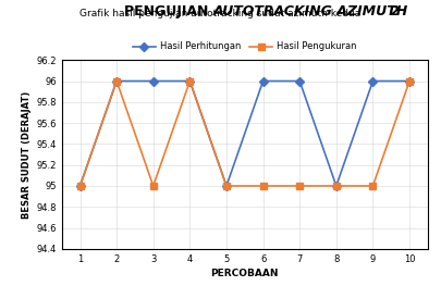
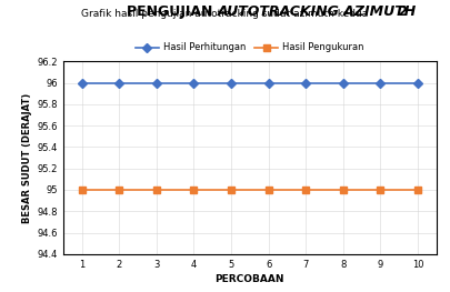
Hasil Perhitungan/1: 95 -> 96
Hasil Pengukuran/2: 96 -> 95
Hasil Pengukuran/4: 96 -> 95
Hasil Perhitungan/5: 95 -> 96
Hasil Perhitungan/8: 95 -> 96
Hasil Pengukuran/10: 96 -> 95
